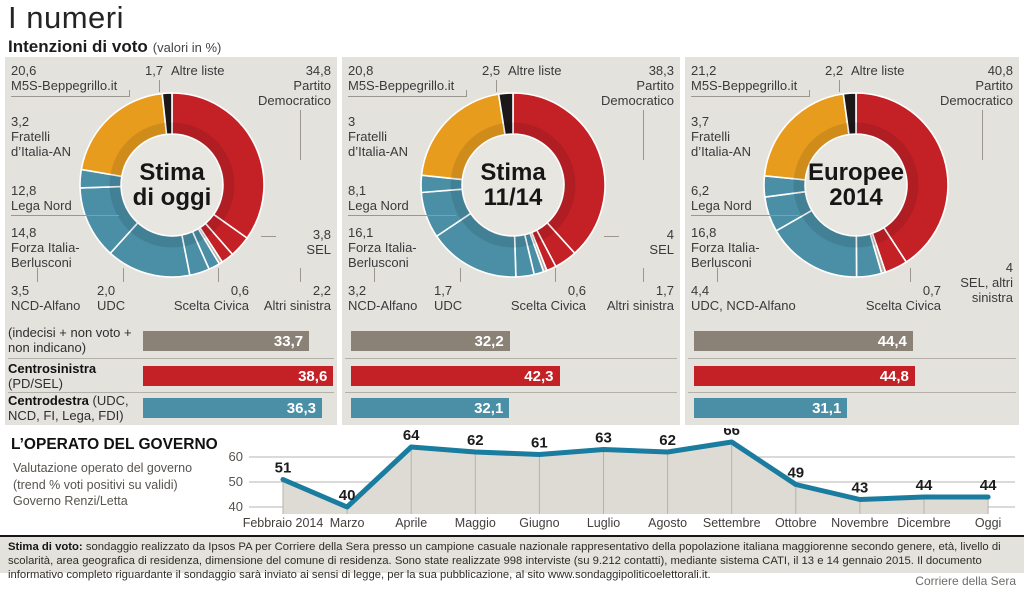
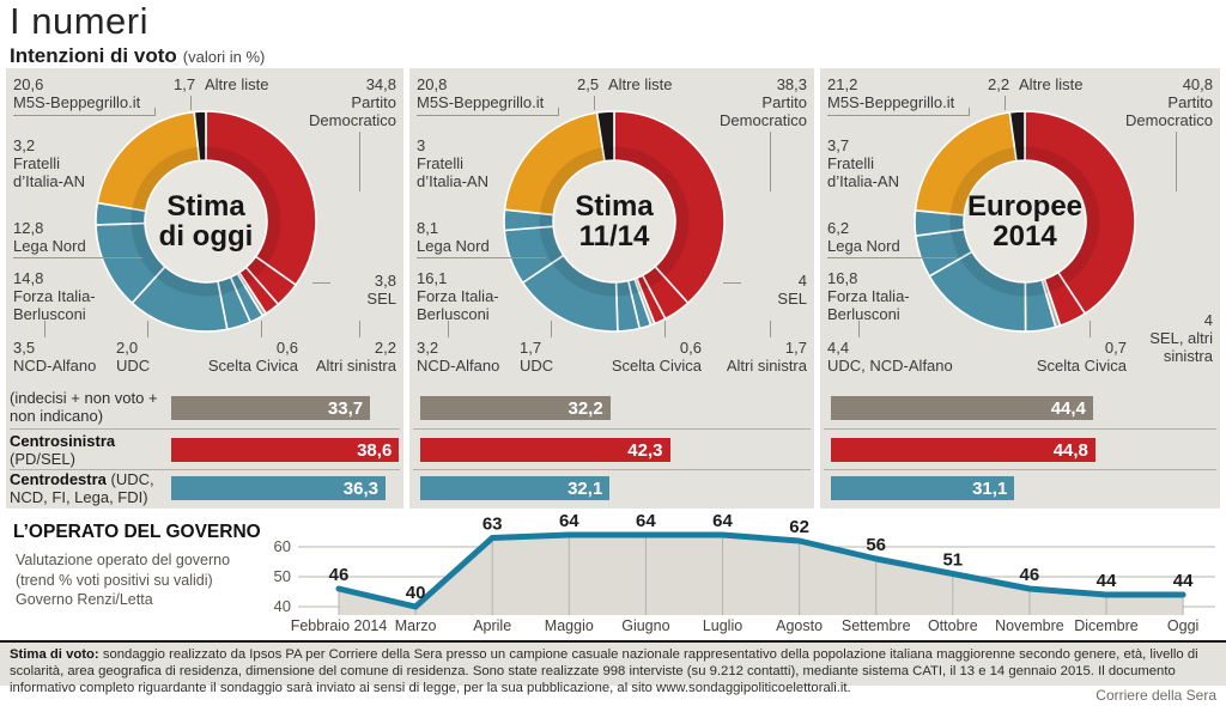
L’OPERATO DEL GOVERNO/Febbraio 2014: 51 -> 46
L’OPERATO DEL GOVERNO/Aprile: 64 -> 63
L’OPERATO DEL GOVERNO/Maggio: 62 -> 64
L’OPERATO DEL GOVERNO/Giugno: 61 -> 64
L’OPERATO DEL GOVERNO/Luglio: 63 -> 64
L’OPERATO DEL GOVERNO/Settembre: 66 -> 56
L’OPERATO DEL GOVERNO/Ottobre: 49 -> 51
L’OPERATO DEL GOVERNO/Novembre: 43 -> 46
